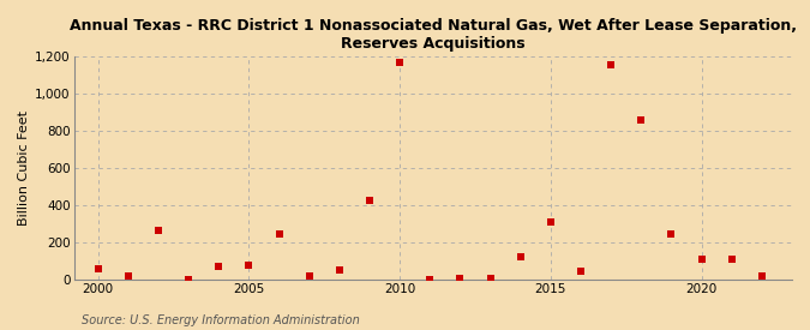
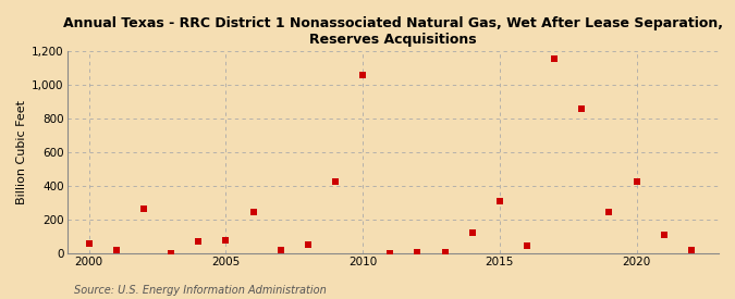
2010: 1,160 -> 1,060
2020: 120 -> 430
